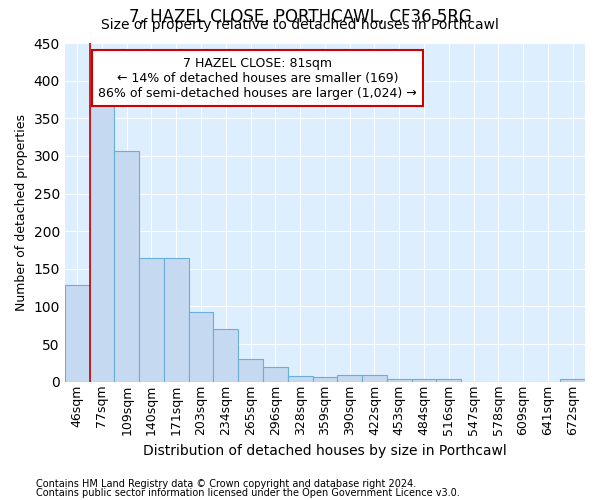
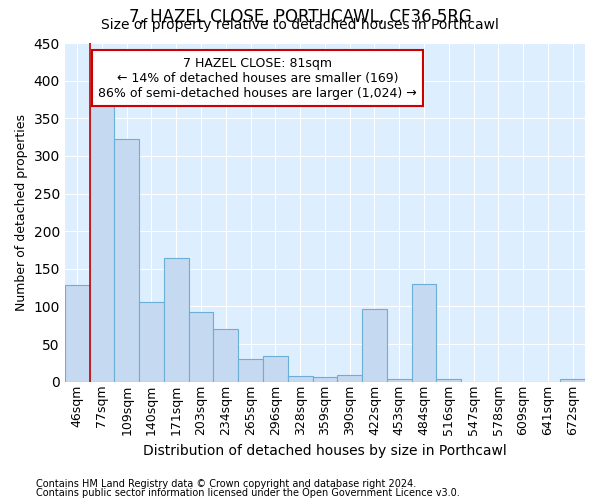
109sqm: 307 -> 322
140sqm: 165 -> 106
296sqm: 19 -> 34
422sqm: 9 -> 96
484sqm: 4 -> 130
